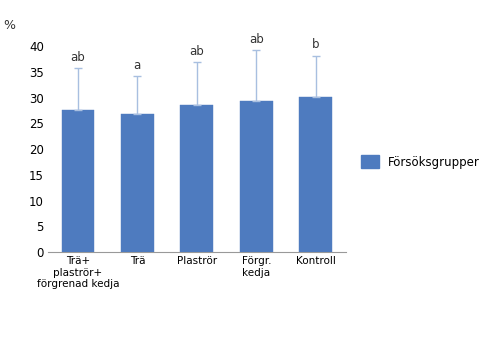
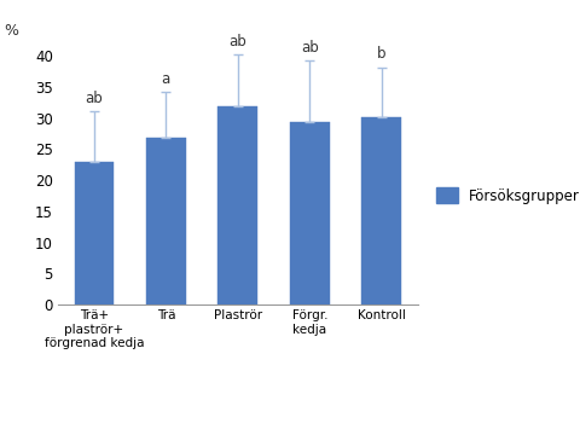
Trä+ plaströr+ förgrenad kedja: 27.7 -> 23.0
Plaströr: 28.6 -> 31.8
